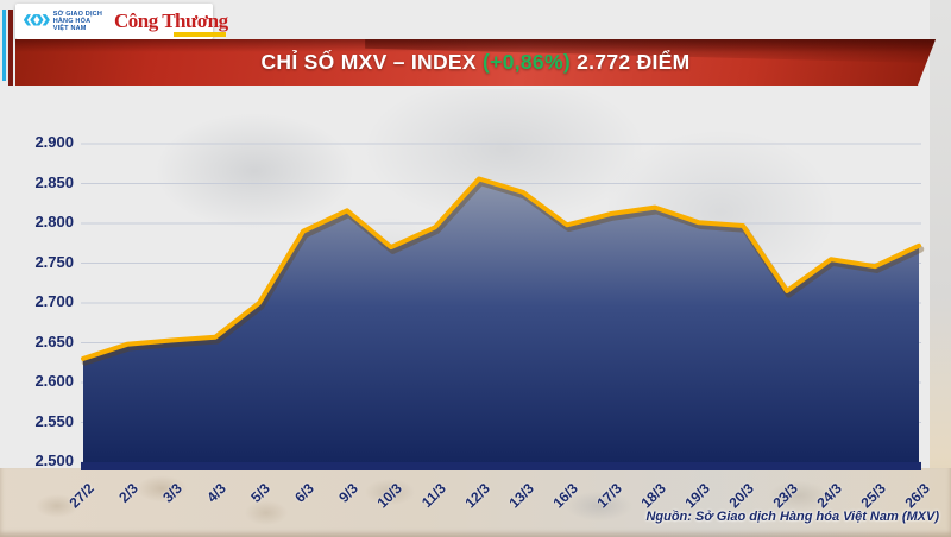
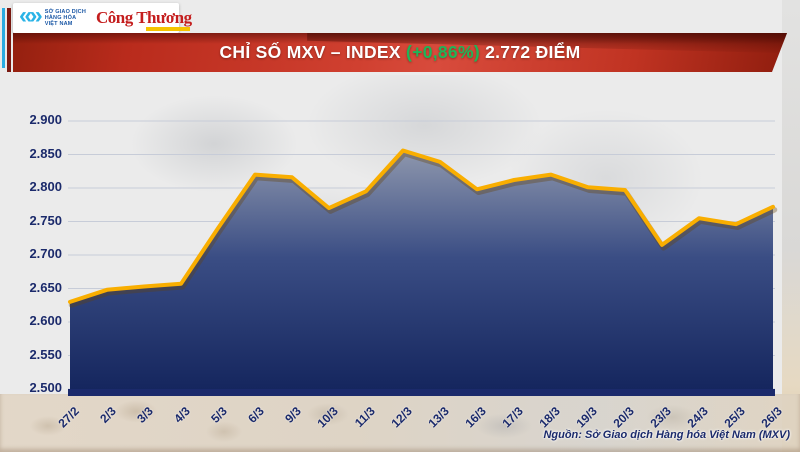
5/3: 2700 -> 2740
6/3: 2790 -> 2820
